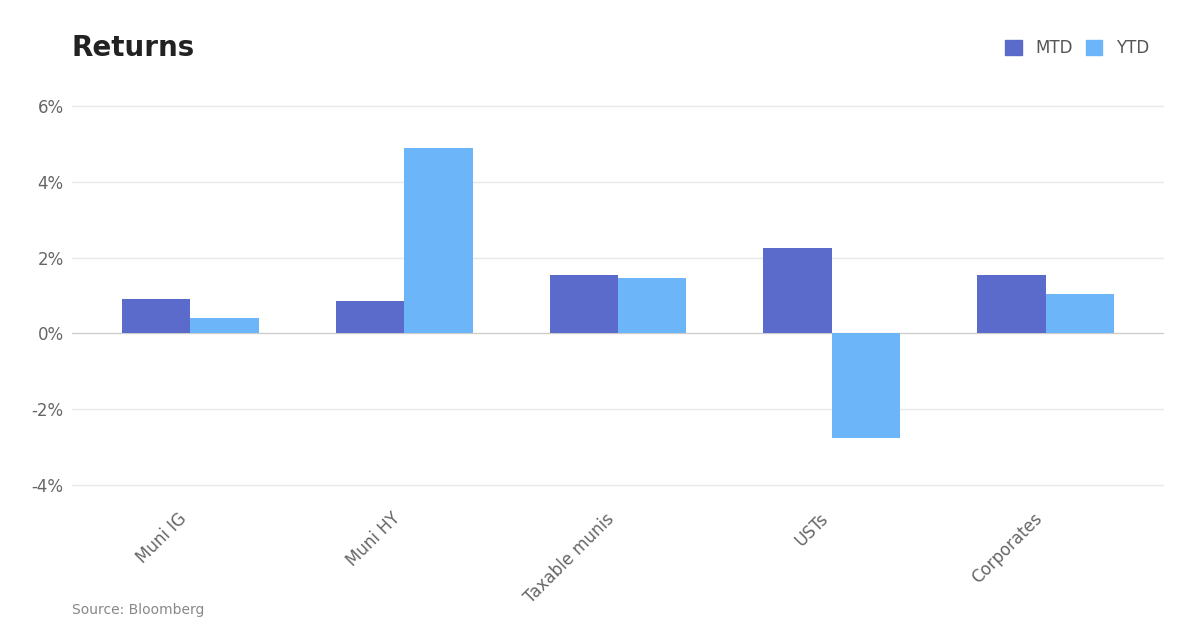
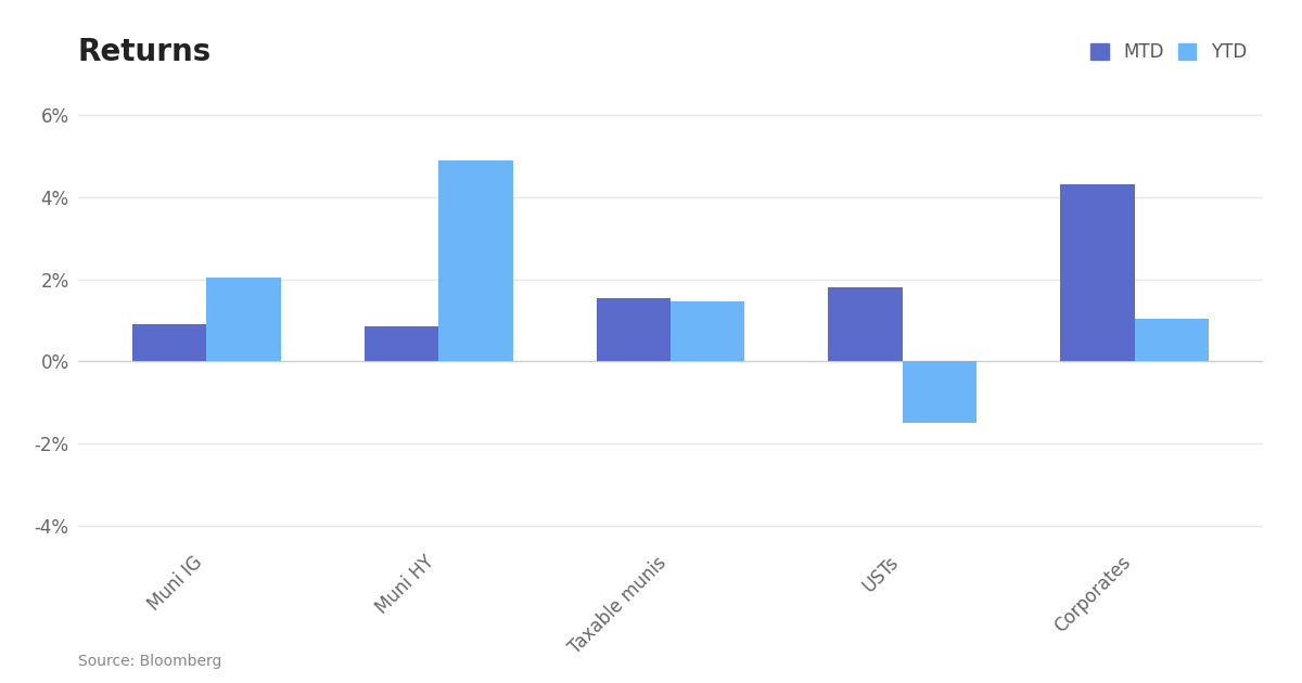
YTD/Muni IG: 0.40% -> 2.05%
MTD/USTs: 2.25% -> 1.80%
YTD/USTs: -2.75% -> -1.50%
MTD/Corporates: 1.55% -> 4.30%
